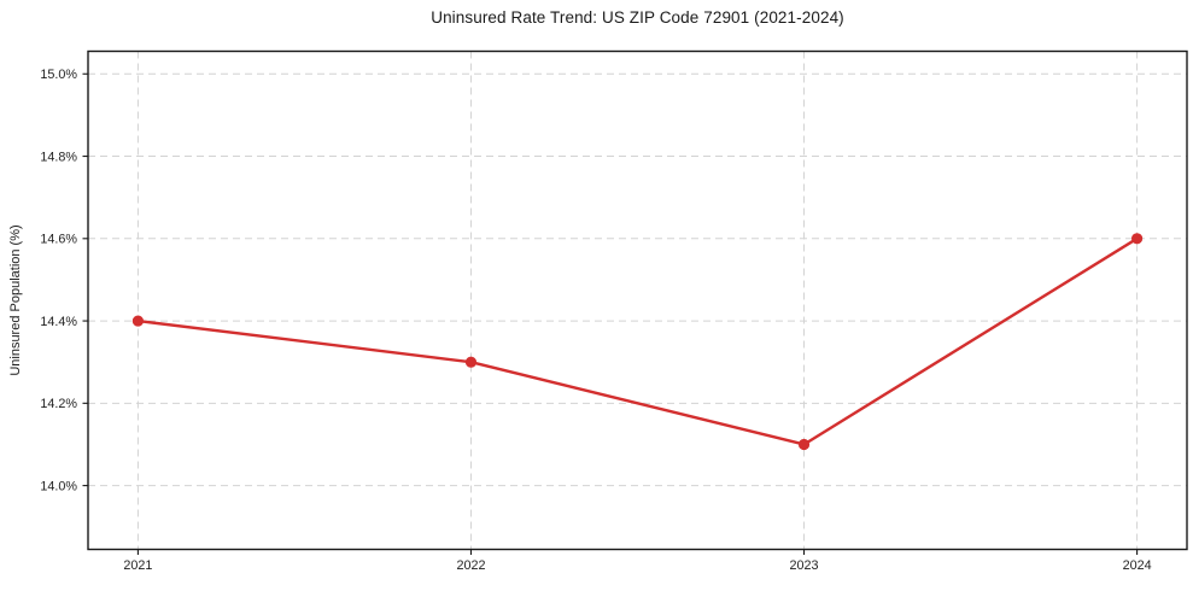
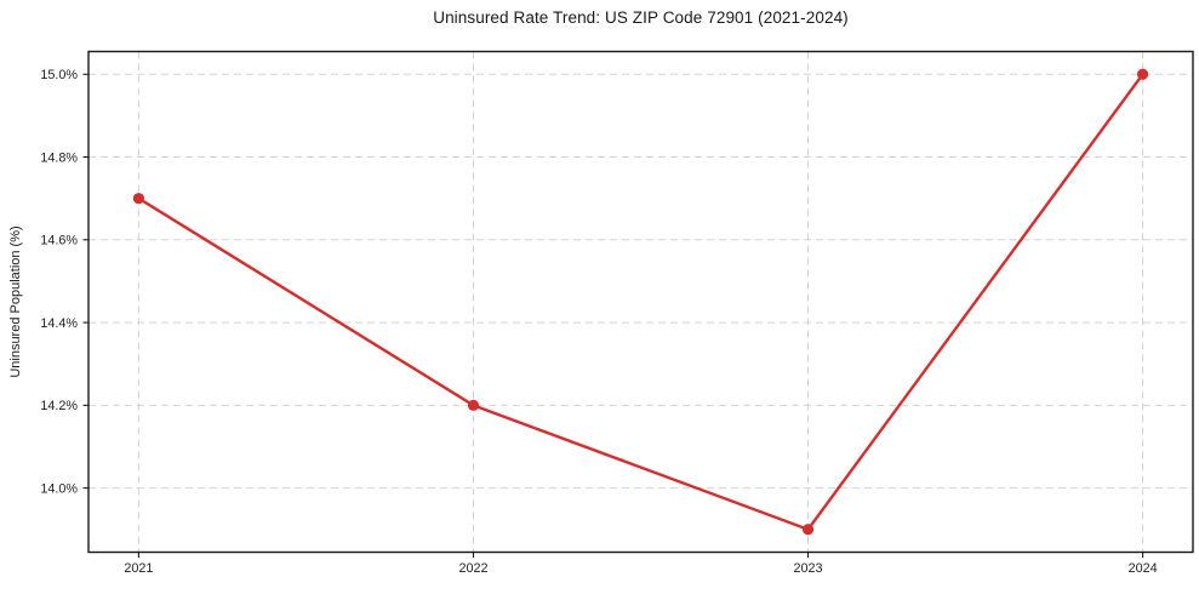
2021: 14.4% -> 14.7%
2022: 14.3% -> 14.2%
2023: 14.1% -> 13.9%
2024: 14.6% -> 15.0%
